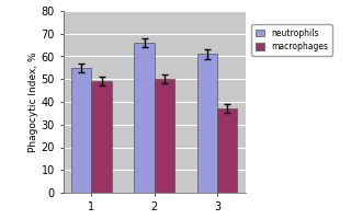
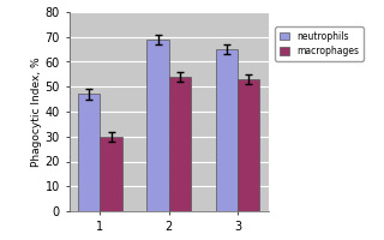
neutrophils/1: 55 -> 47
macrophages/1: 49 -> 30
neutrophils/2: 66 -> 69
macrophages/2: 50 -> 54
neutrophils/3: 61 -> 65
macrophages/3: 37 -> 53
